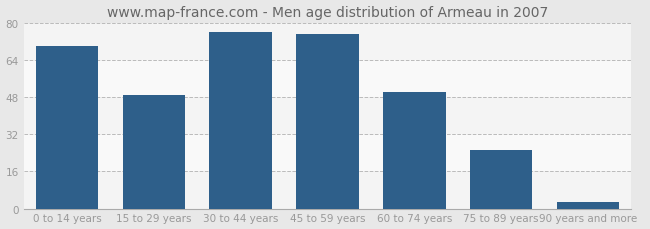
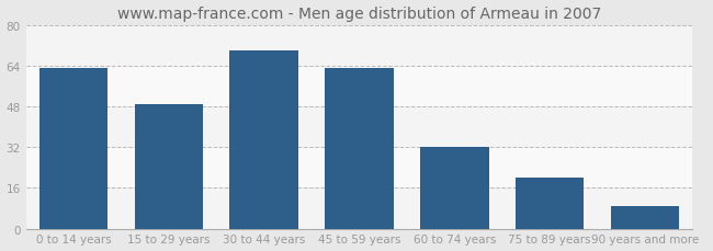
0 to 14 years: 70 -> 63
30 to 44 years: 76 -> 70
45 to 59 years: 75 -> 63
60 to 74 years: 50 -> 32
75 to 89 years: 25 -> 20
90 years and more: 3 -> 9
